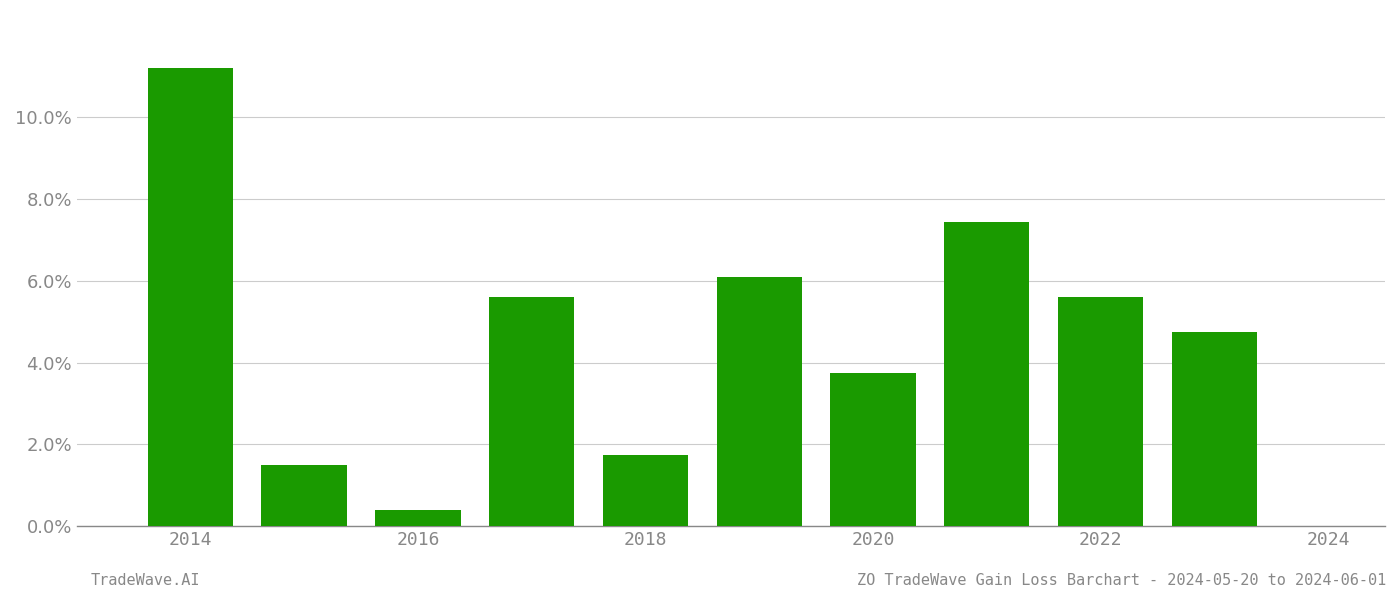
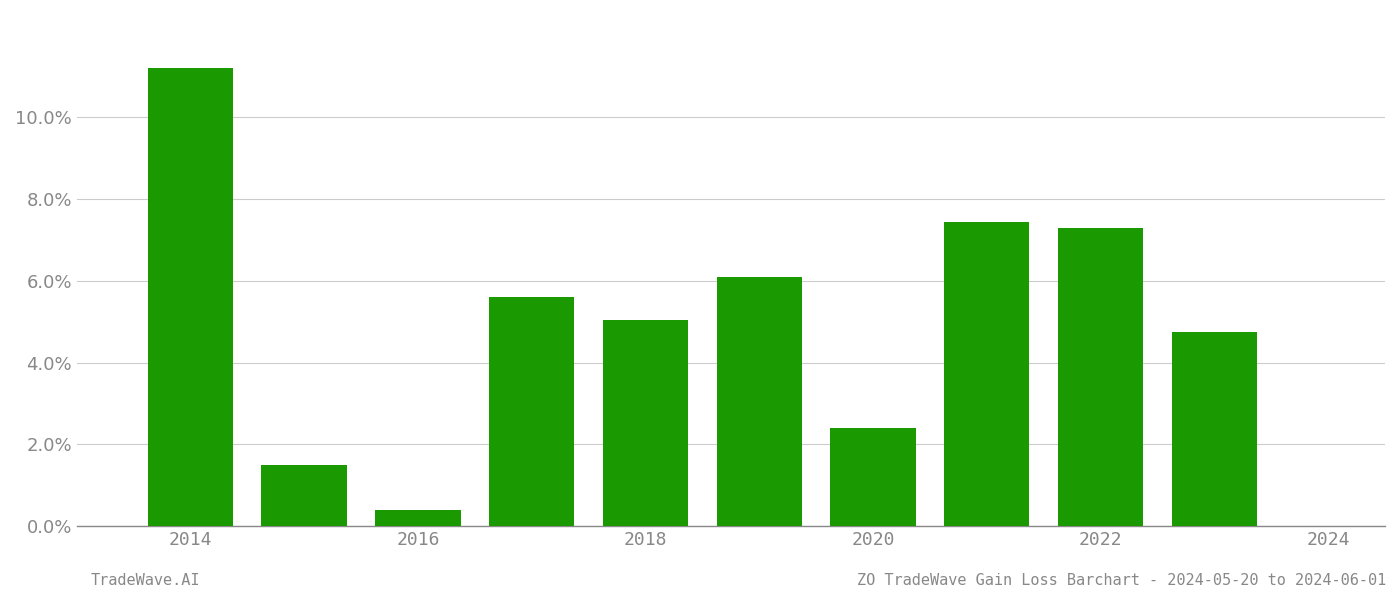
2018: 1.75% -> 5.05%
2020: 3.75% -> 2.40%
2022: 5.60% -> 7.30%
